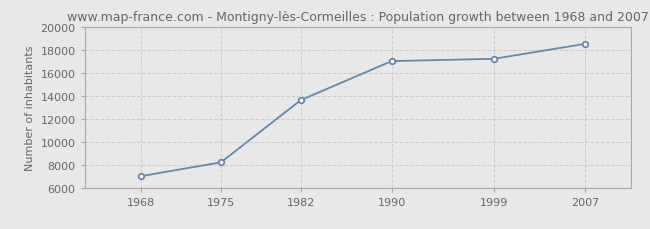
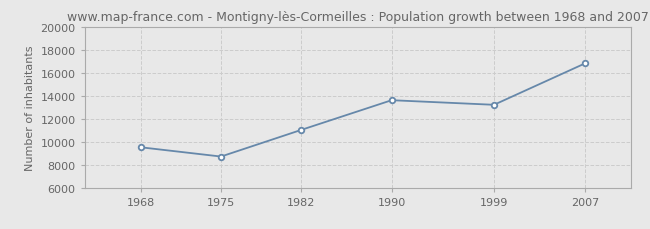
1968: 7000 -> 9500
1975: 8200 -> 8700
1982: 13600 -> 11000
1990: 17000 -> 13600
1999: 17200 -> 13200
2007: 18500 -> 16800
